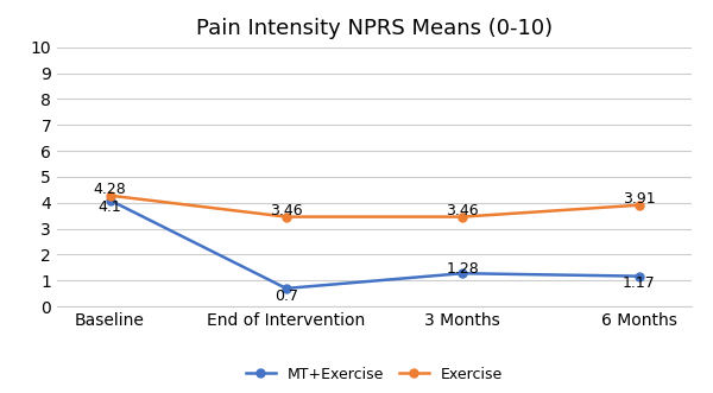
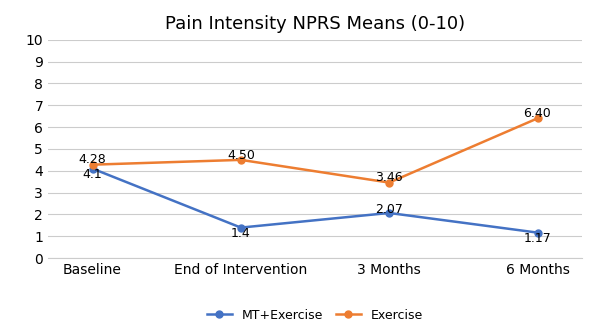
MT+Exercise/End of Intervention: 0.7 -> 1.4
Exercise/End of Intervention: 3.46 -> 4.50
MT+Exercise/3 Months: 1.28 -> 2.07
Exercise/6 Months: 3.91 -> 6.40
